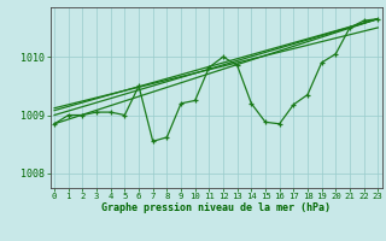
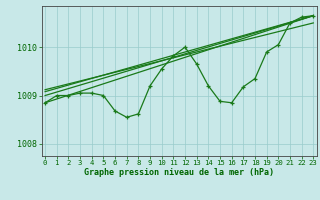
6: 1009.50 -> 1008.68
10: 1009.25 -> 1009.55
13: 1009.85 -> 1009.65
